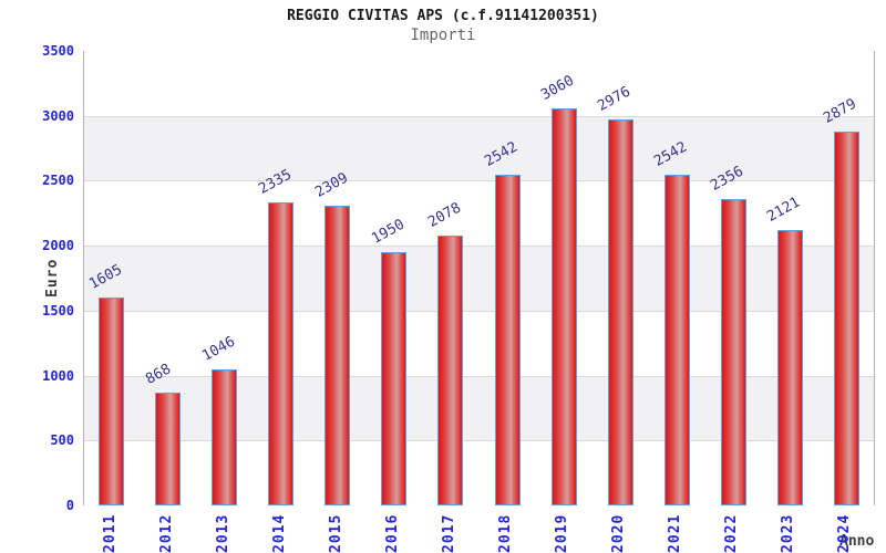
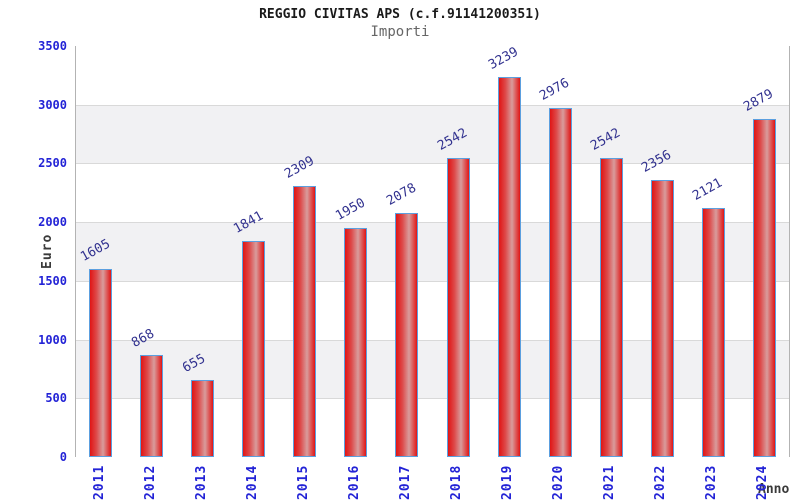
2013: 1046 -> 655
2014: 2335 -> 1841
2019: 3060 -> 3239
